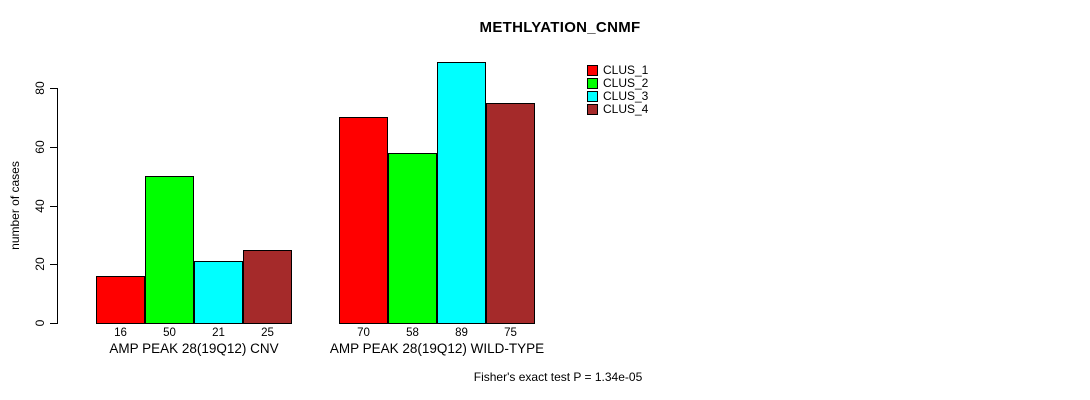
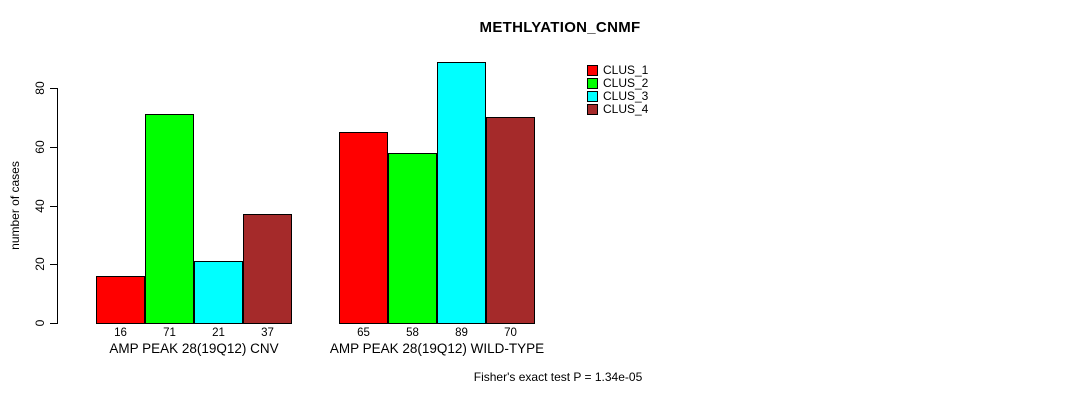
CLUS_2/AMP PEAK 28(19Q12) CNV: 50 -> 71
CLUS_4/AMP PEAK 28(19Q12) CNV: 25 -> 37
CLUS_1/AMP PEAK 28(19Q12) WILD-TYPE: 70 -> 65
CLUS_4/AMP PEAK 28(19Q12) WILD-TYPE: 75 -> 70
